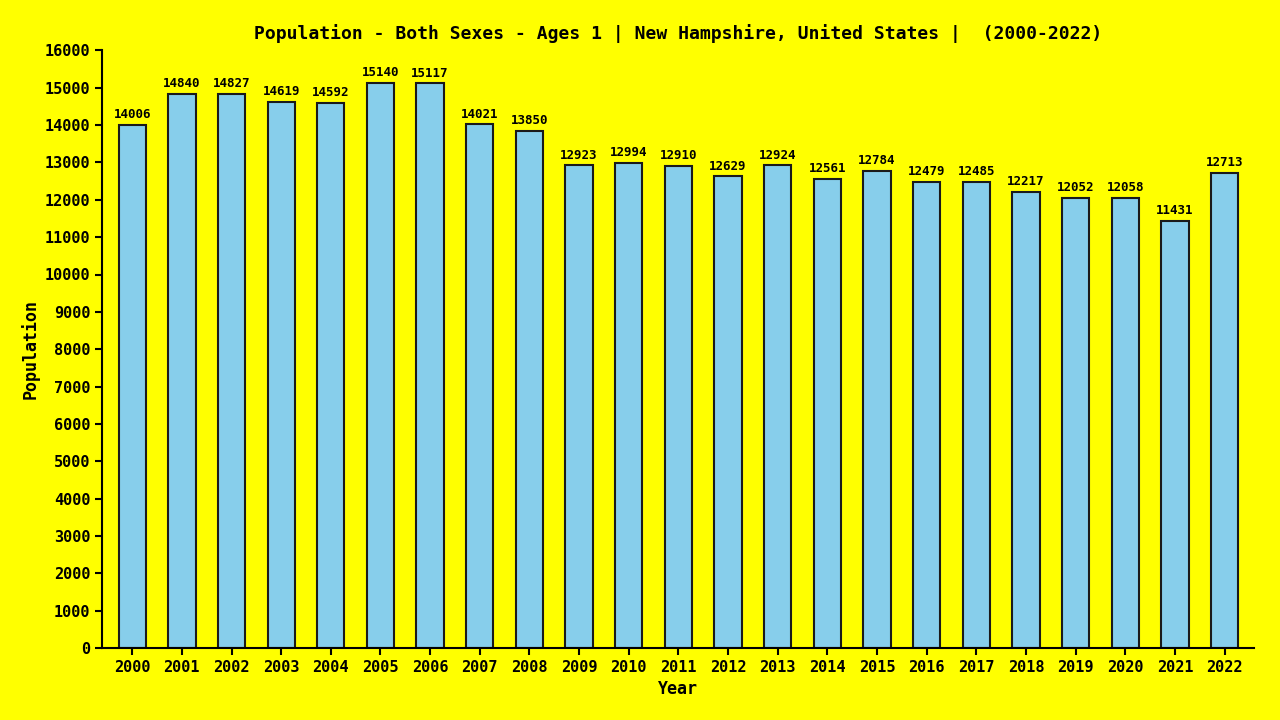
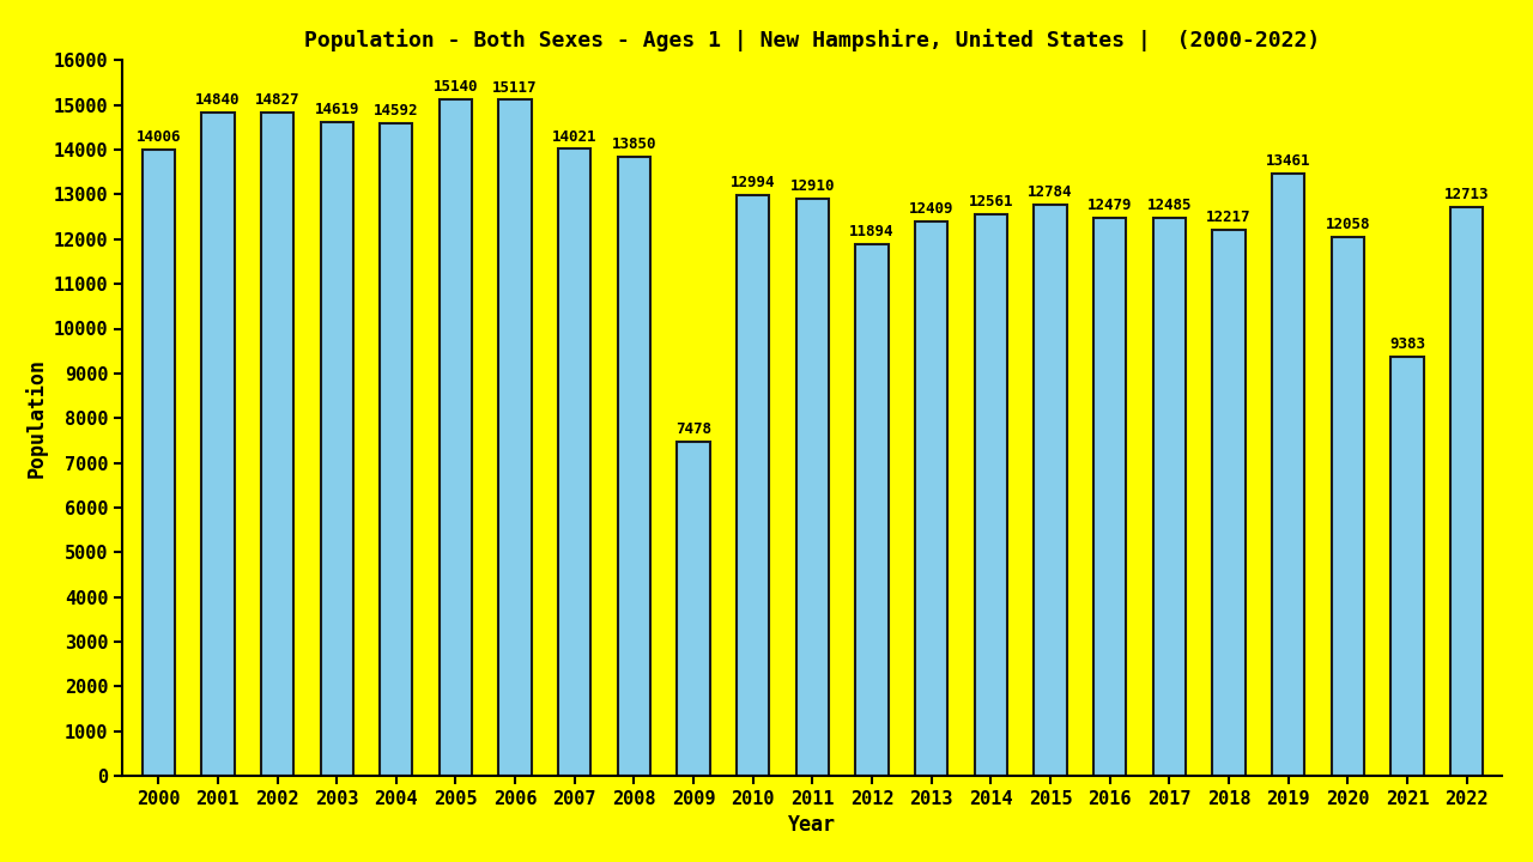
2009: 12923 -> 7478
2012: 12629 -> 11894
2013: 12924 -> 12409
2019: 12052 -> 13461
2021: 11431 -> 9383
